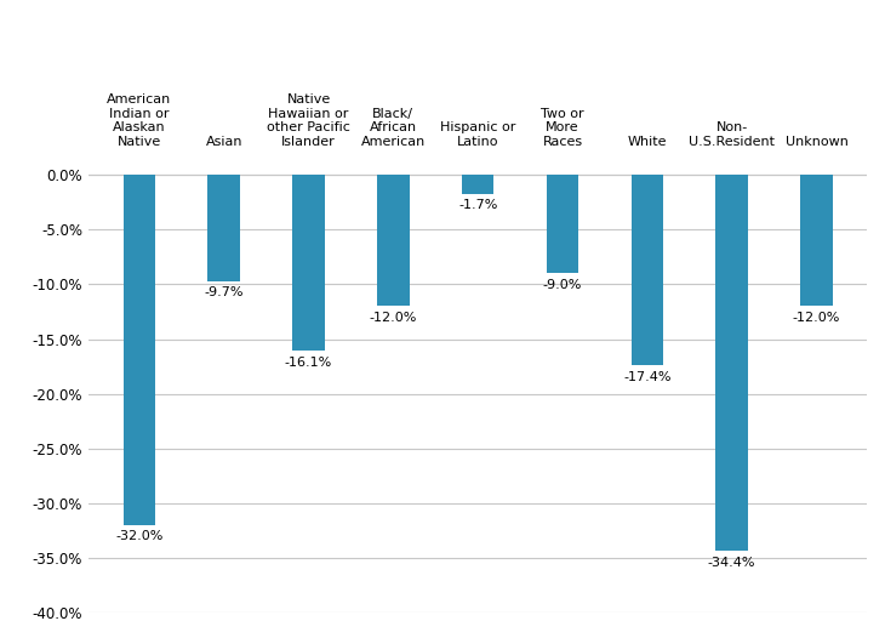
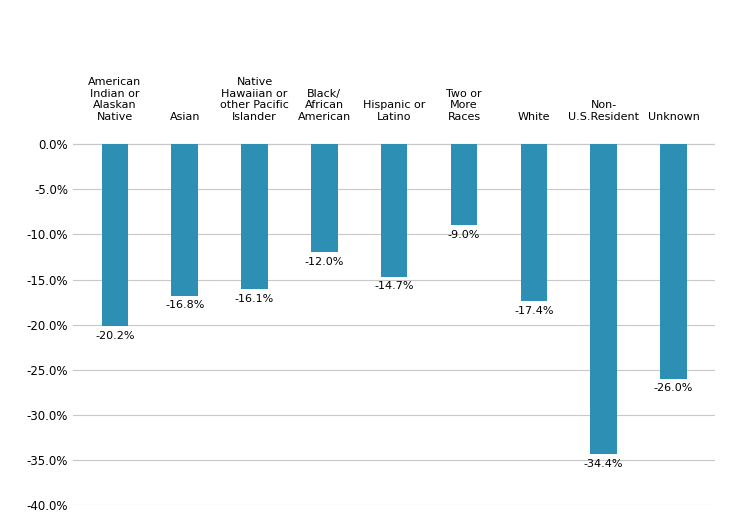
American Indian or Alaskan Native: -32.0% -> -20.2%
Asian: -9.7% -> -16.8%
Hispanic or Latino: -1.7% -> -14.7%
Unknown: -12.0% -> -26.0%
